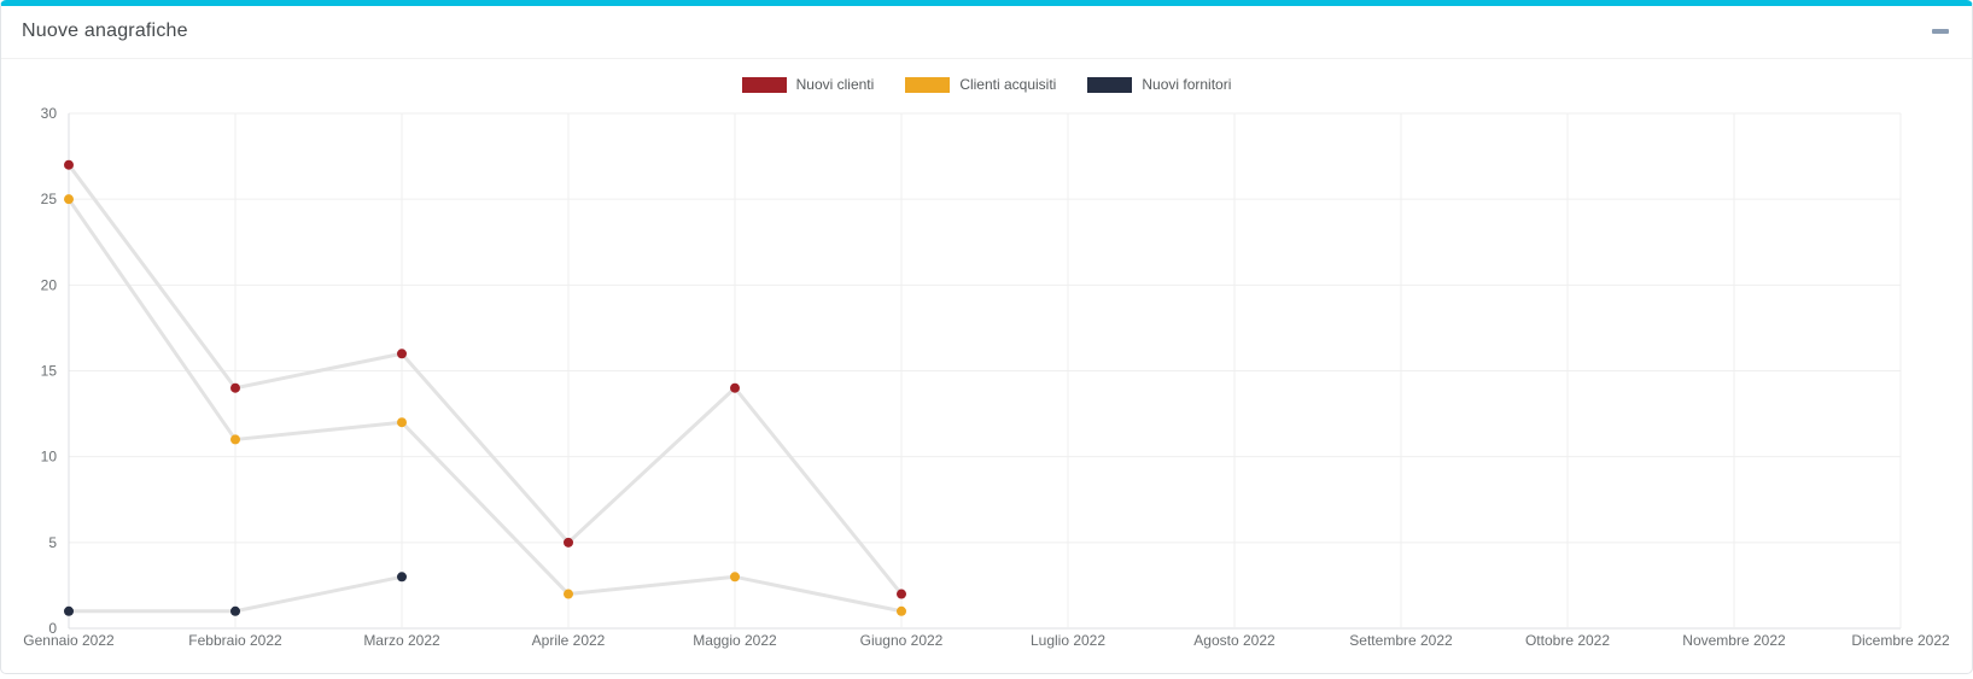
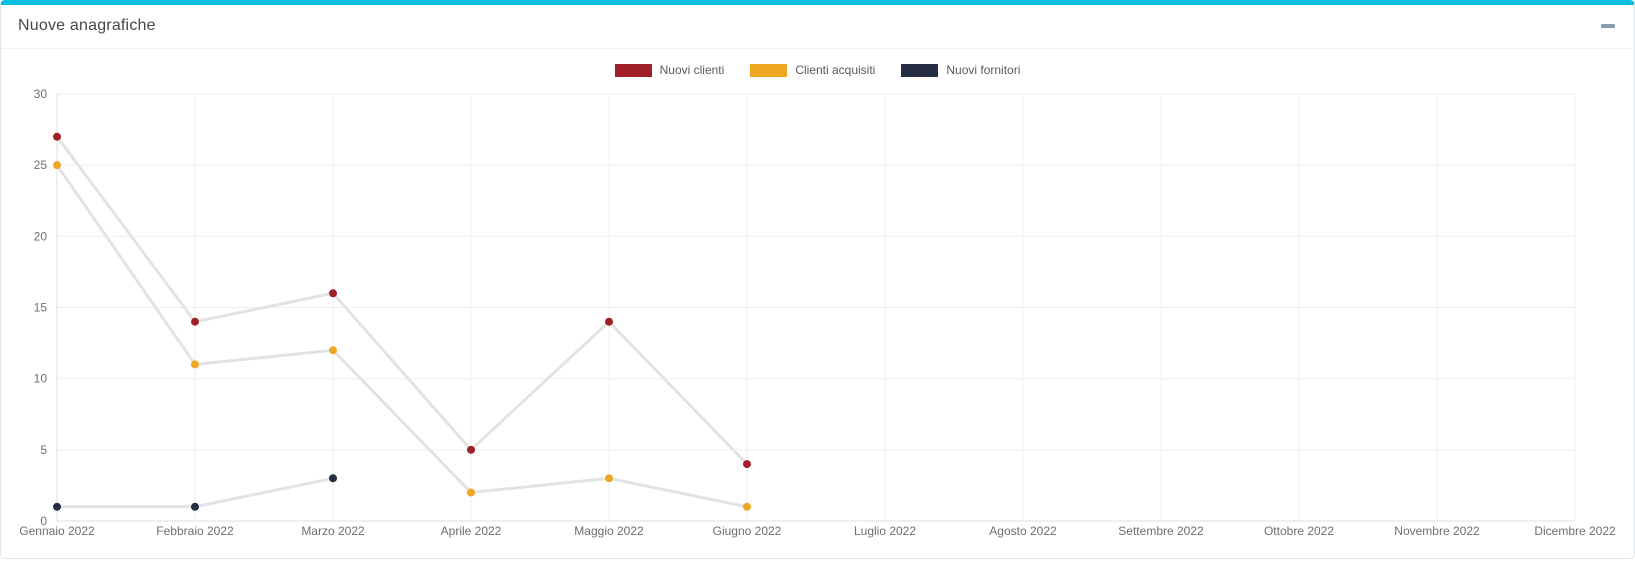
Nuovi clienti/Giugno 2022: 2 -> 4
